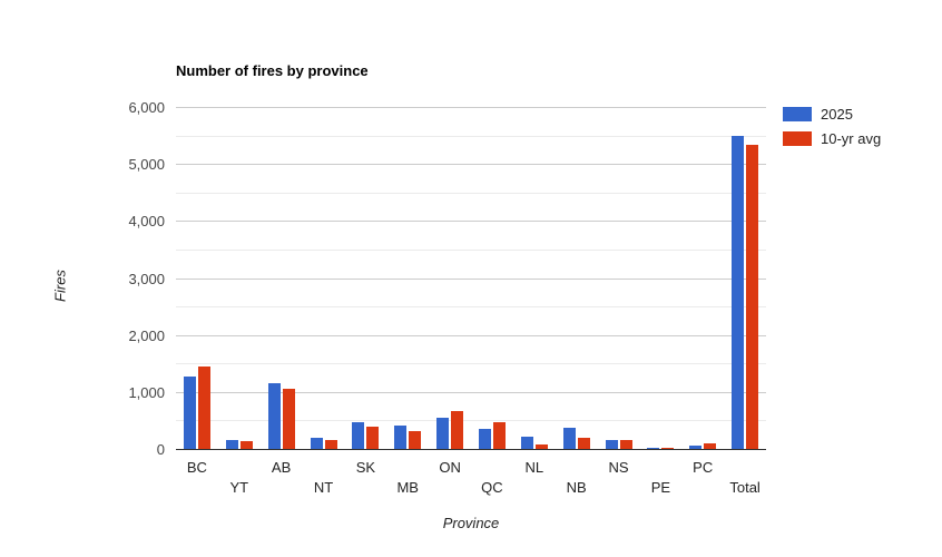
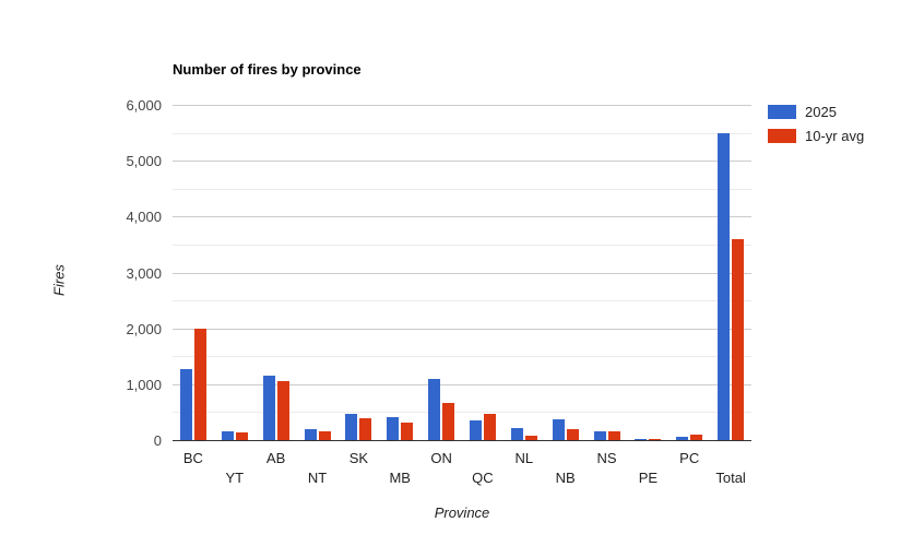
10-yr avg/BC: 1400 -> 2000
2025/ON: 600 -> 1100
10-yr avg/Total: 5300 -> 3600
